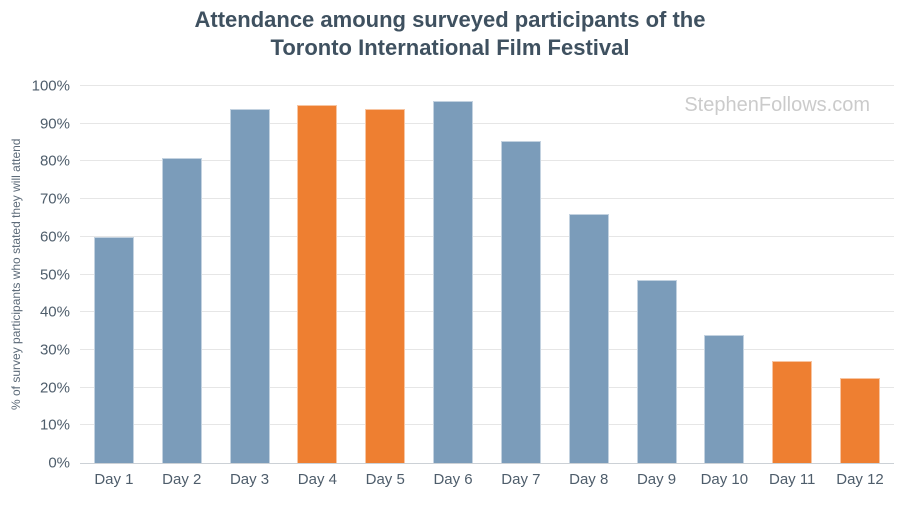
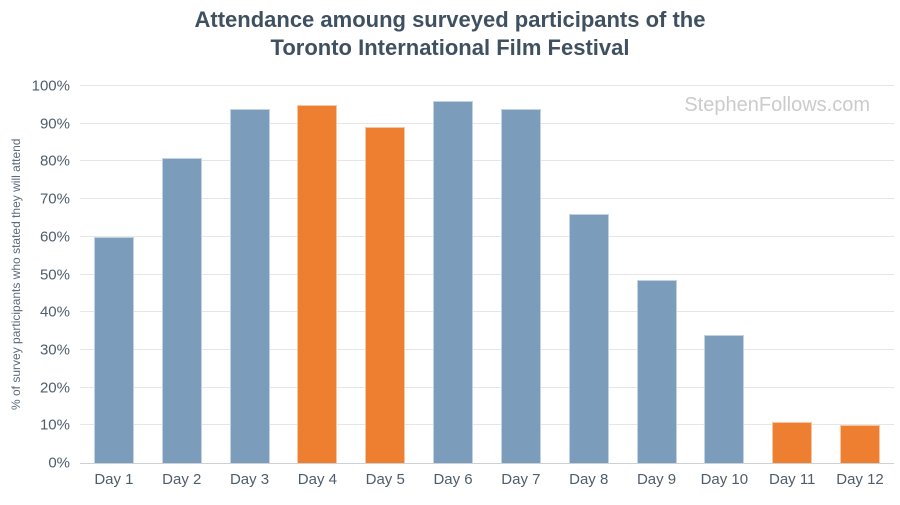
Day 5: 94% -> 89%
Day 7: 86% -> 94%
Day 11: 27% -> 11%
Day 12: 22% -> 10%
